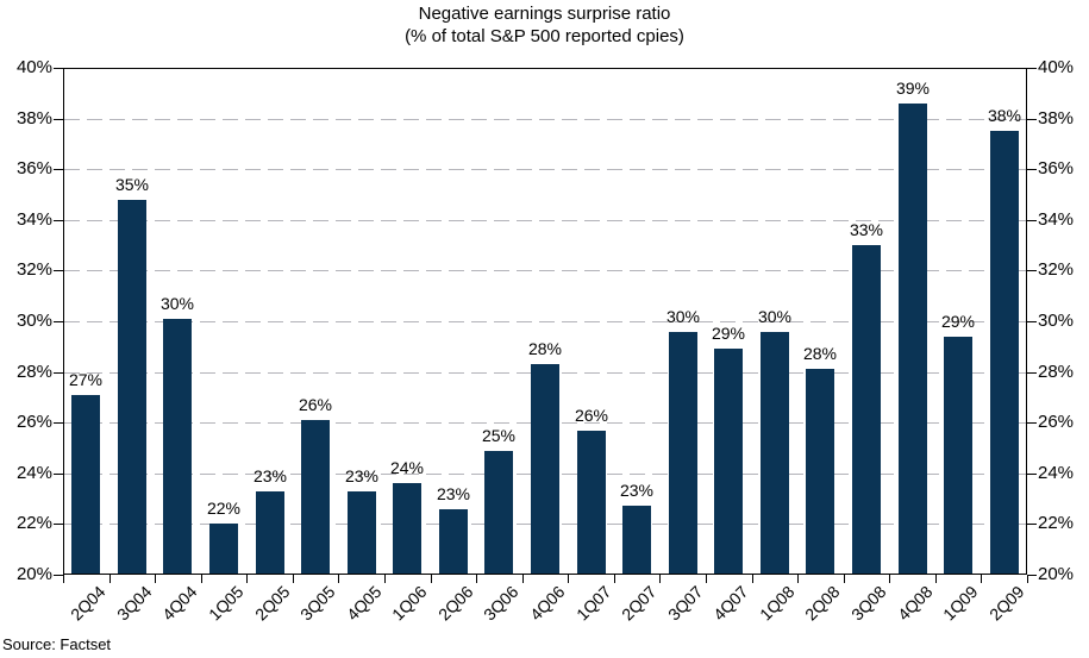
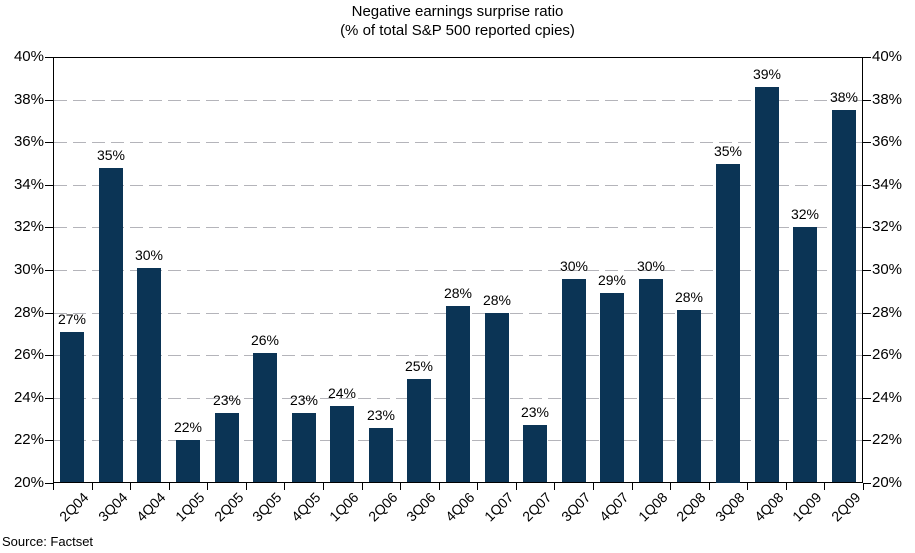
1Q07: 26% -> 28%
3Q08: 33% -> 35%
1Q09: 29% -> 32%
